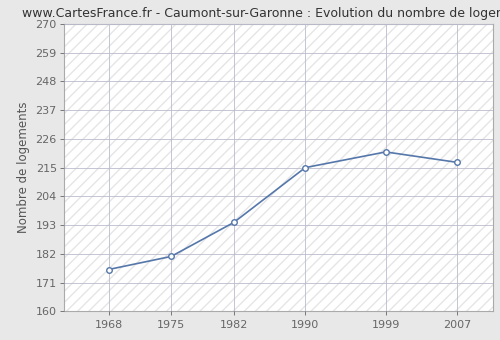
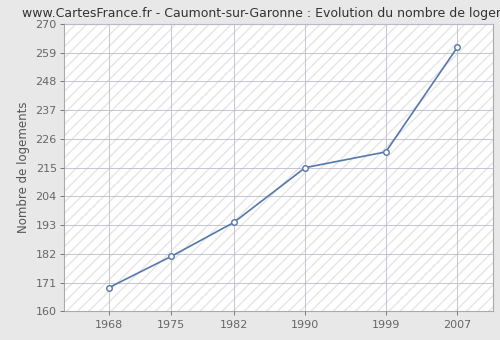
1968: 176 -> 169
2007: 217 -> 261
